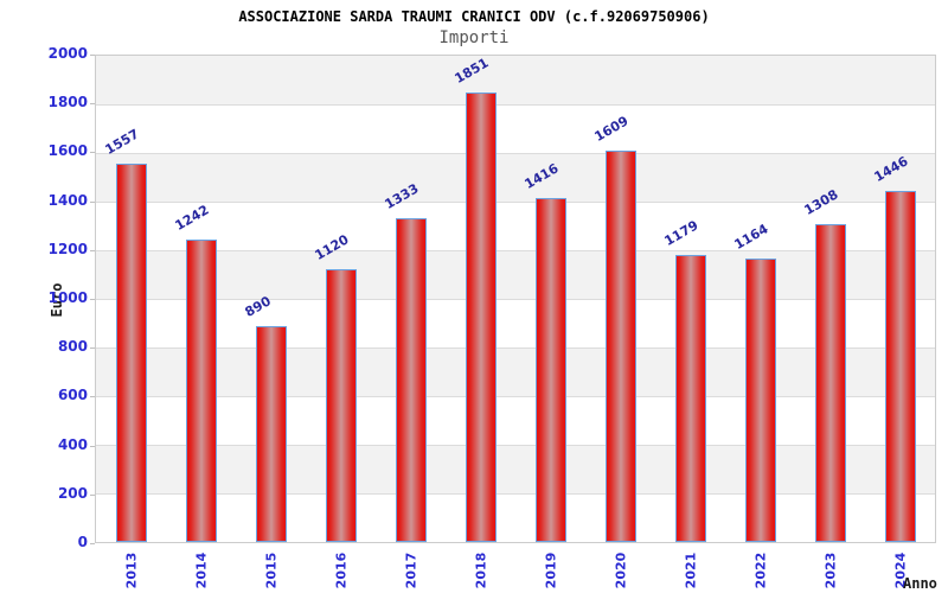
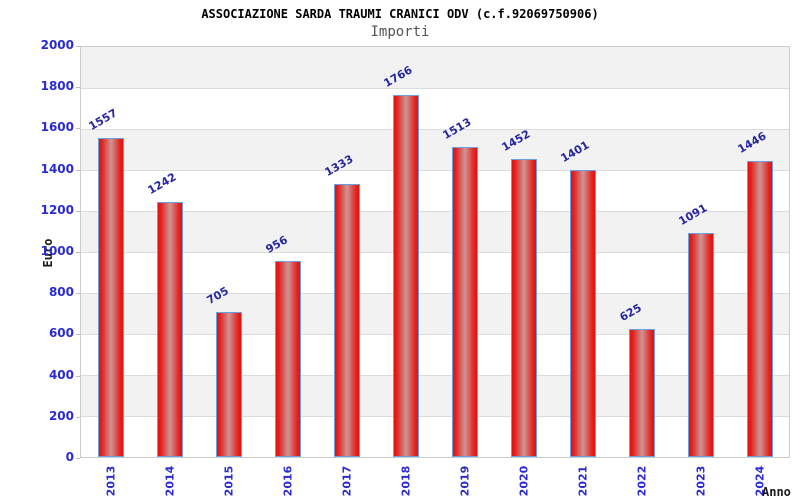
2015: 890 -> 705
2016: 1120 -> 956
2018: 1851 -> 1766
2019: 1416 -> 1513
2020: 1609 -> 1452
2021: 1179 -> 1401
2022: 1164 -> 625
2023: 1308 -> 1091
